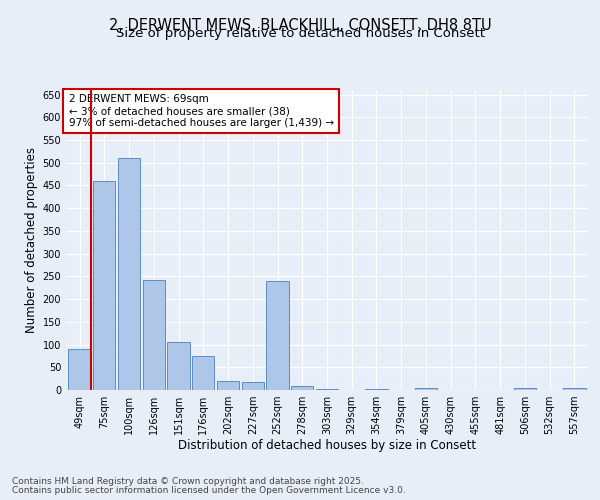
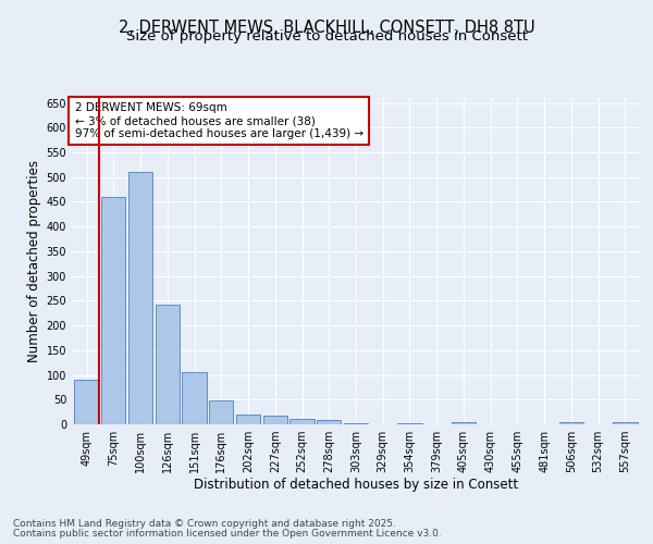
176sqm: 75 -> 48
252sqm: 240 -> 12
